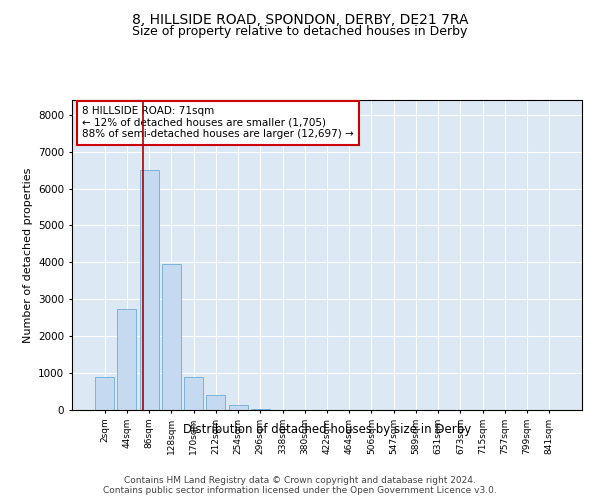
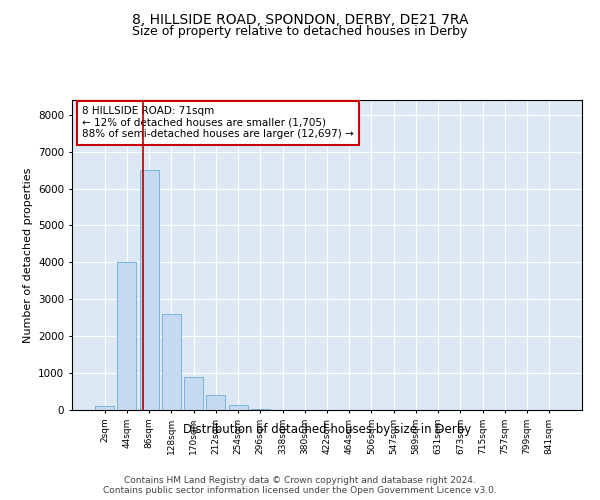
2sqm: 900 -> 100
44sqm: 2750 -> 4000
128sqm: 3950 -> 2600
